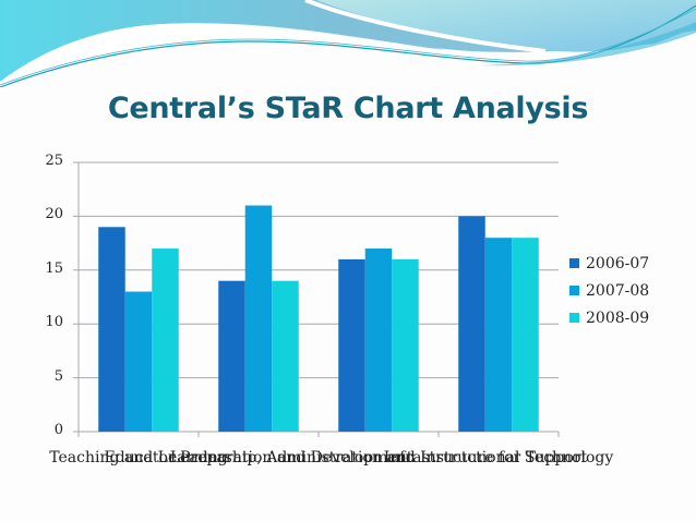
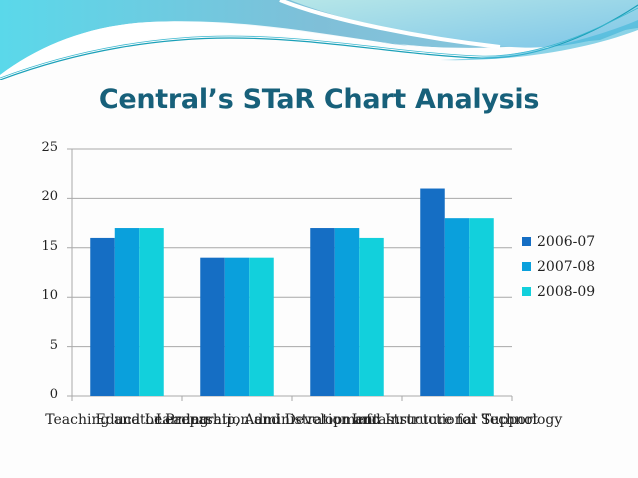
2006-07/Teaching and Learning: 19 -> 16
2007-08/Teaching and Learning: 13 -> 17
2007-08/Educator Preparation and Development: 21 -> 14
2006-07/Leadership, Administration and Instructional Support: 16 -> 17
2006-07/Infrastructure for Technology: 20 -> 21
